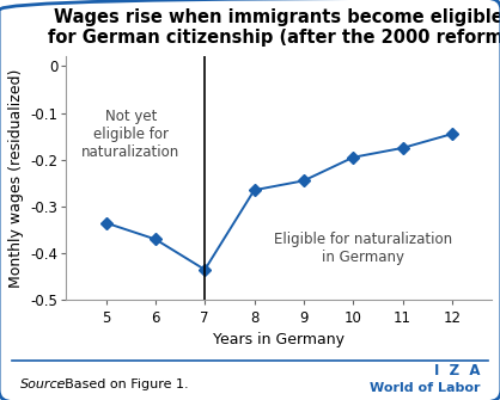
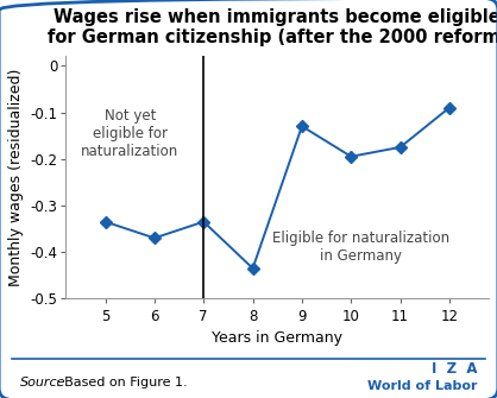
7: -0.435 -> -0.335
8: -0.265 -> -0.435
9: -0.245 -> -0.130
12: -0.145 -> -0.090
